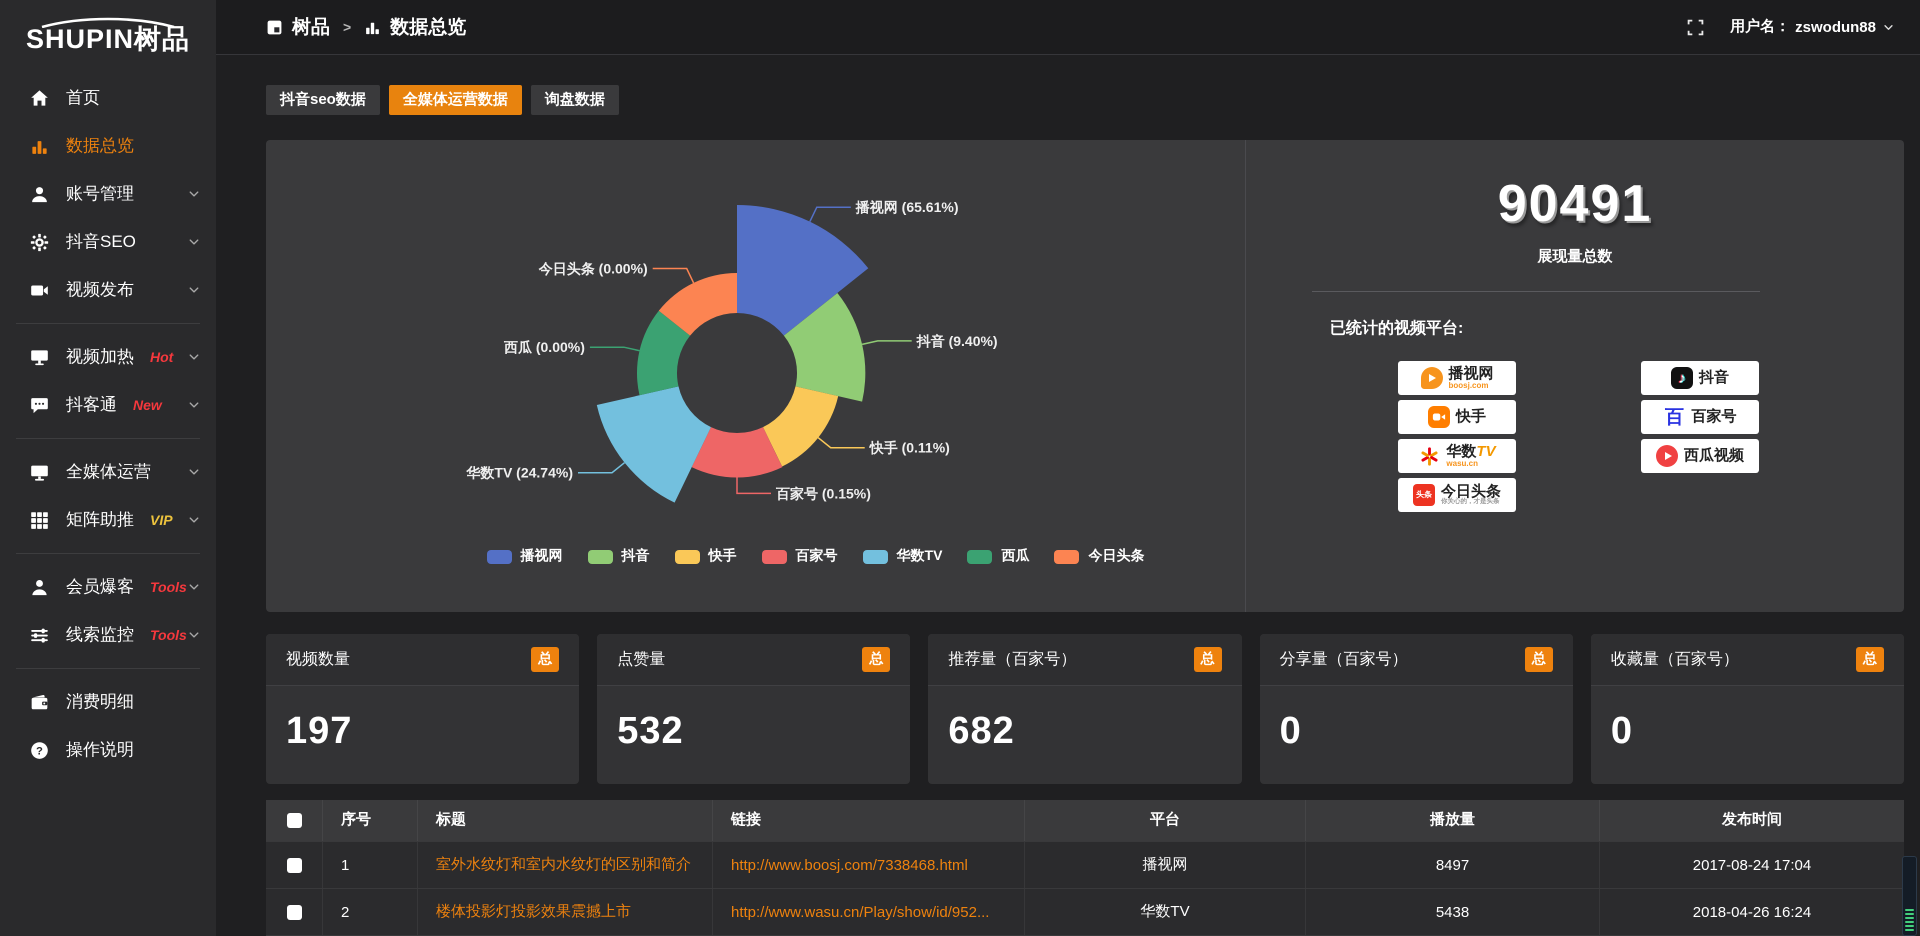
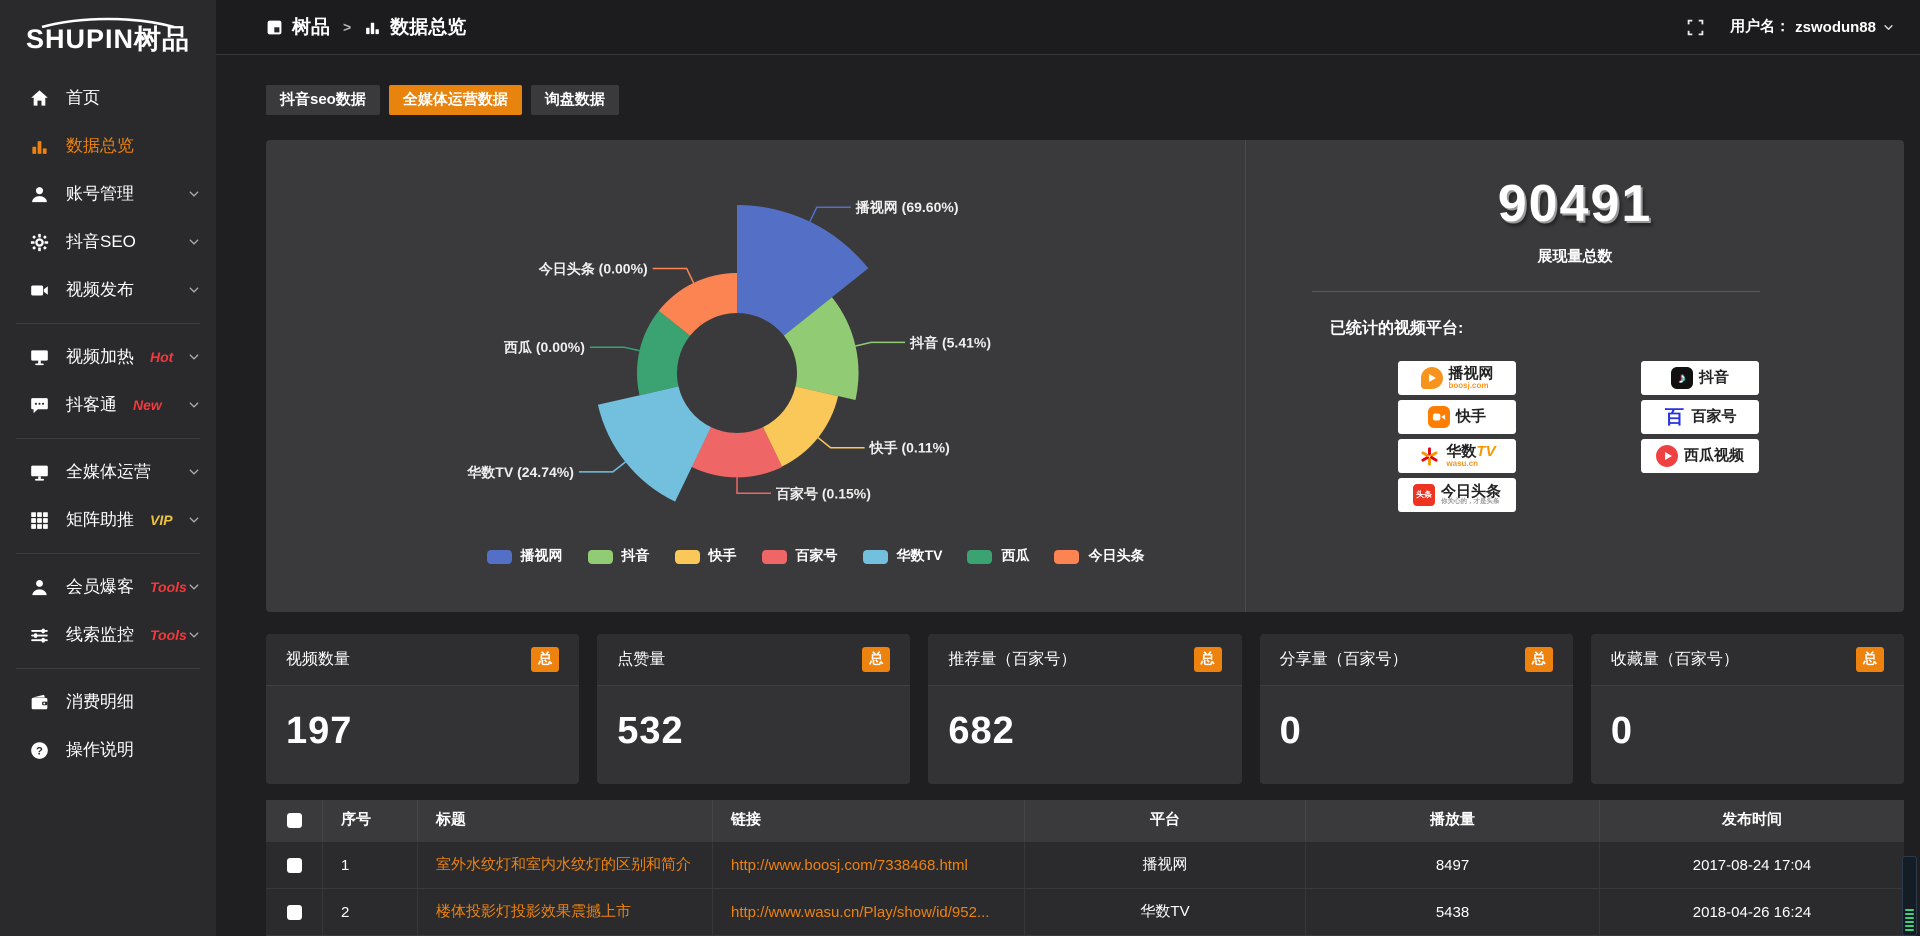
播视网: 65.61% -> 69.60%
抖音: 9.40% -> 5.41%
